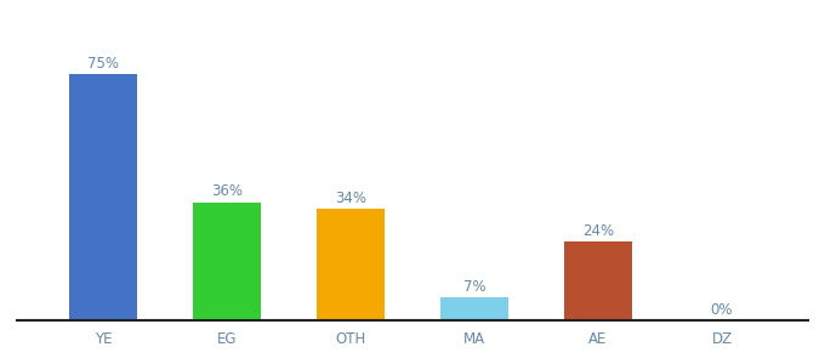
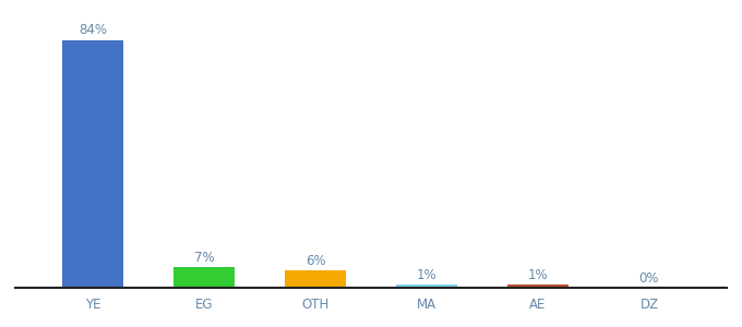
YE: 75% -> 84%
EG: 36% -> 7%
OTH: 34% -> 6%
MA: 7% -> 1%
AE: 24% -> 1%
